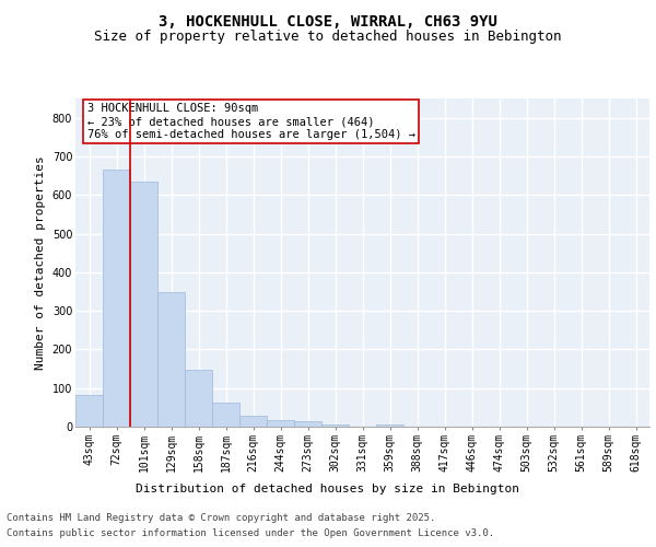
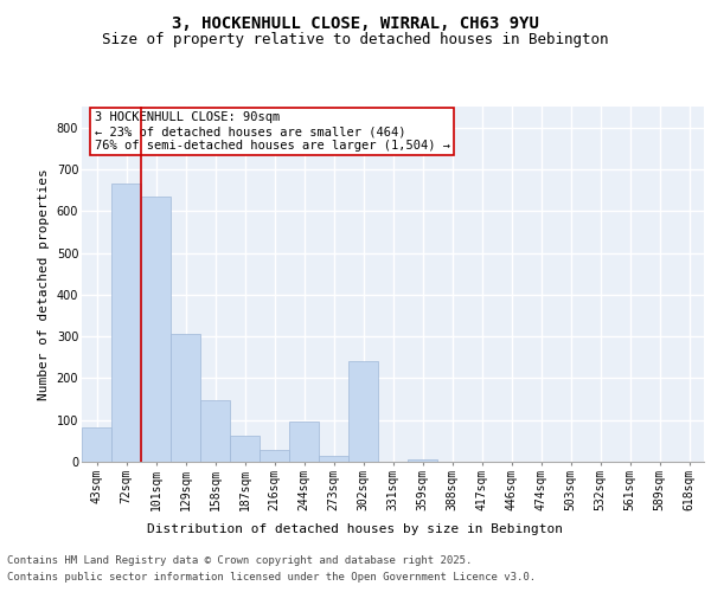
129sqm: 349 -> 305
244sqm: 18 -> 95
302sqm: 7 -> 240
